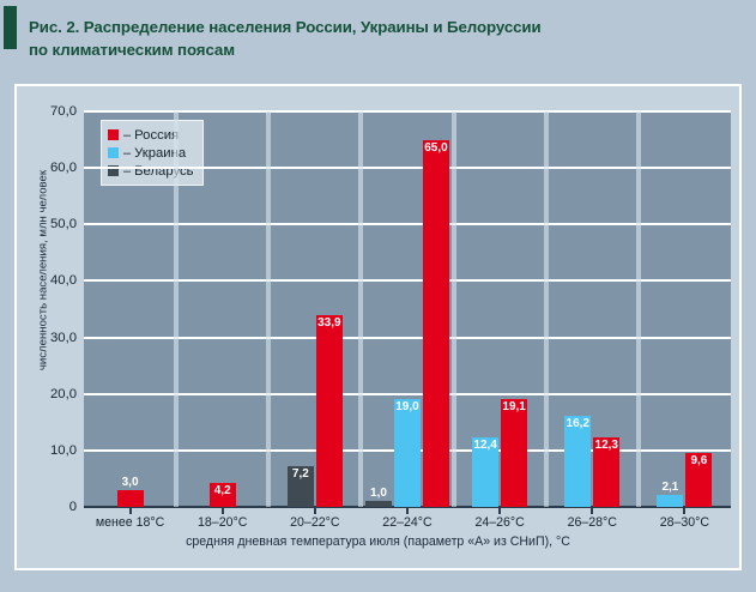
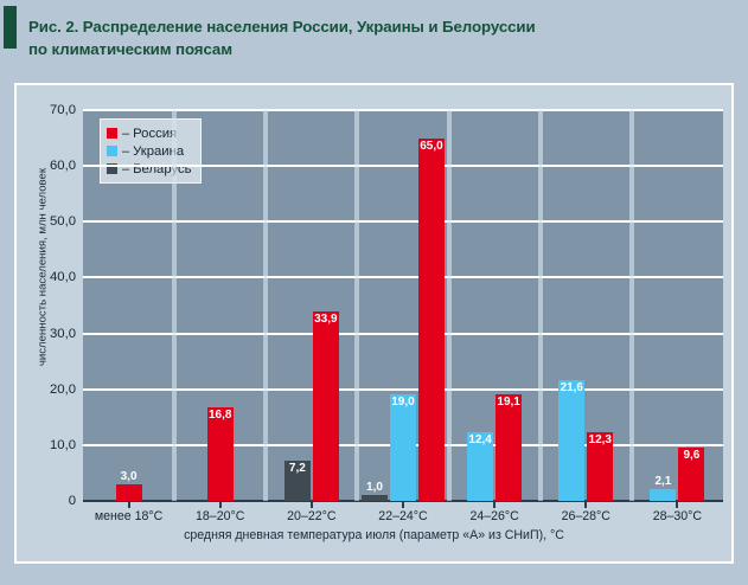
Россия/18–20°C: 4,2 -> 16,8
Украина/26–28°C: 16,2 -> 21,6
